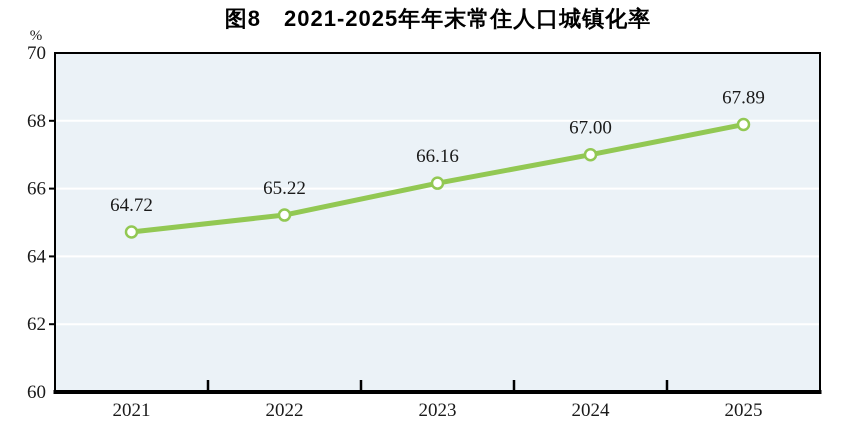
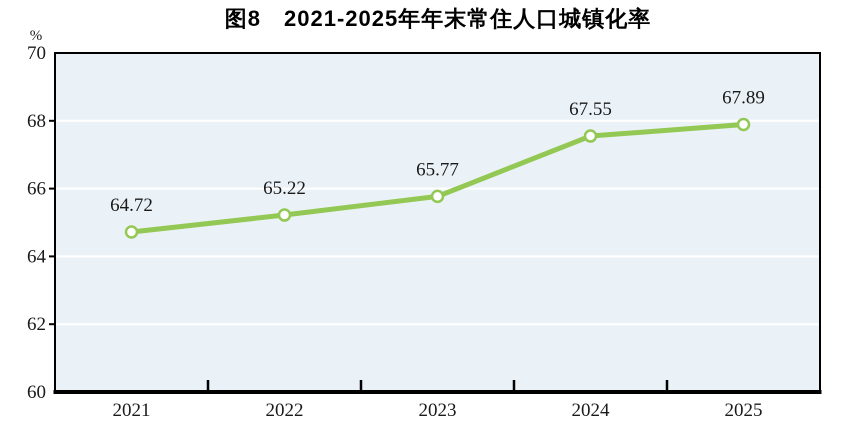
2023: 66.16 -> 65.77
2024: 67.00 -> 67.55
